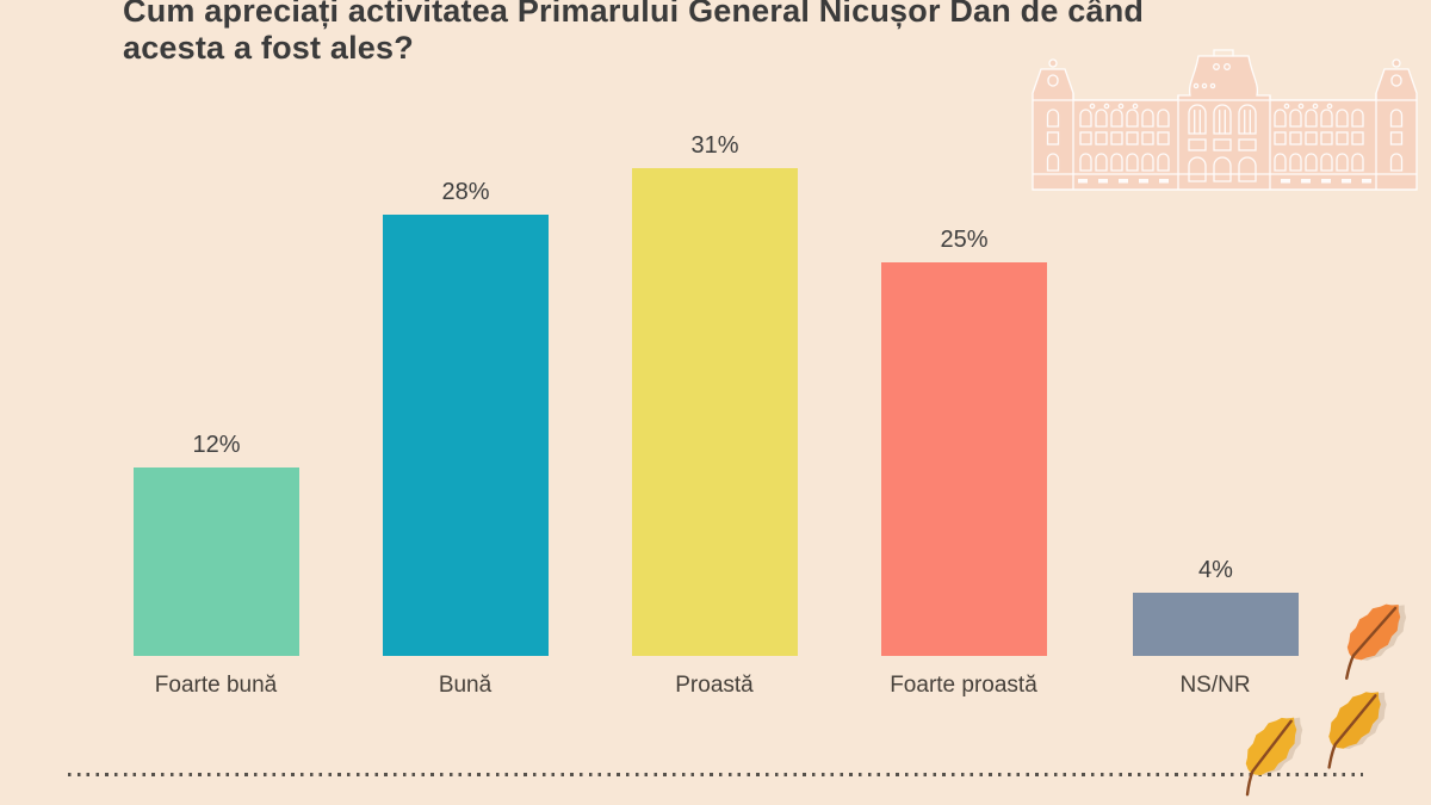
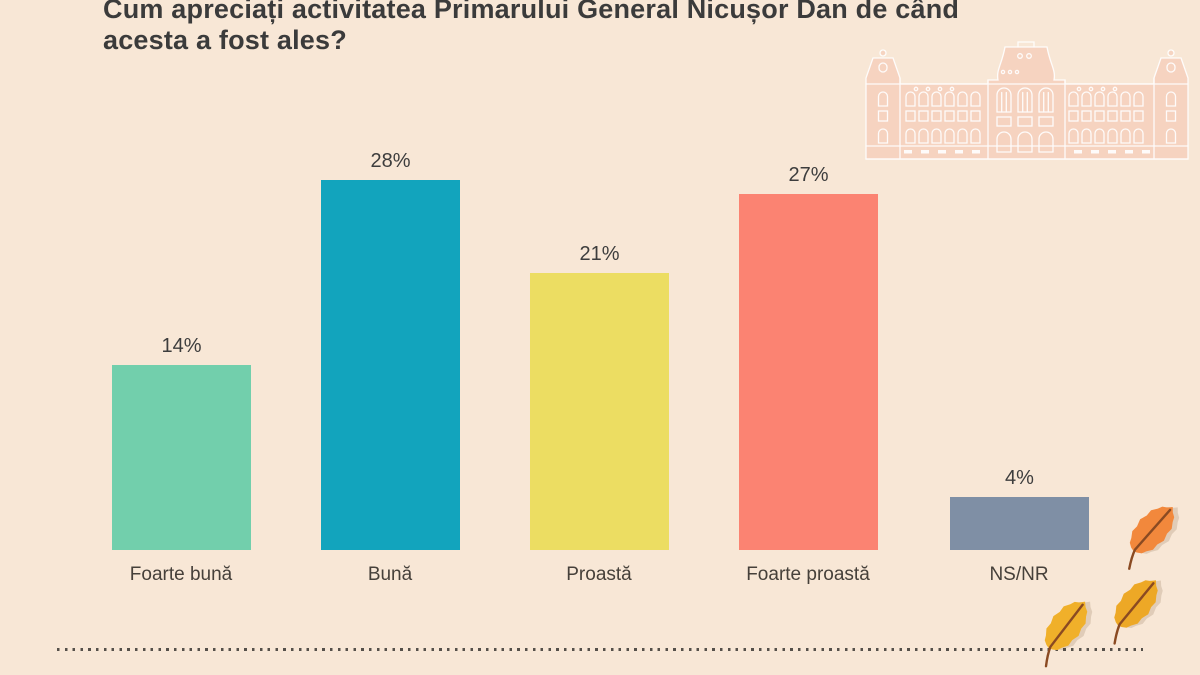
Foarte bună: 12% -> 14%
Proastă: 31% -> 21%
Foarte proastă: 25% -> 27%
